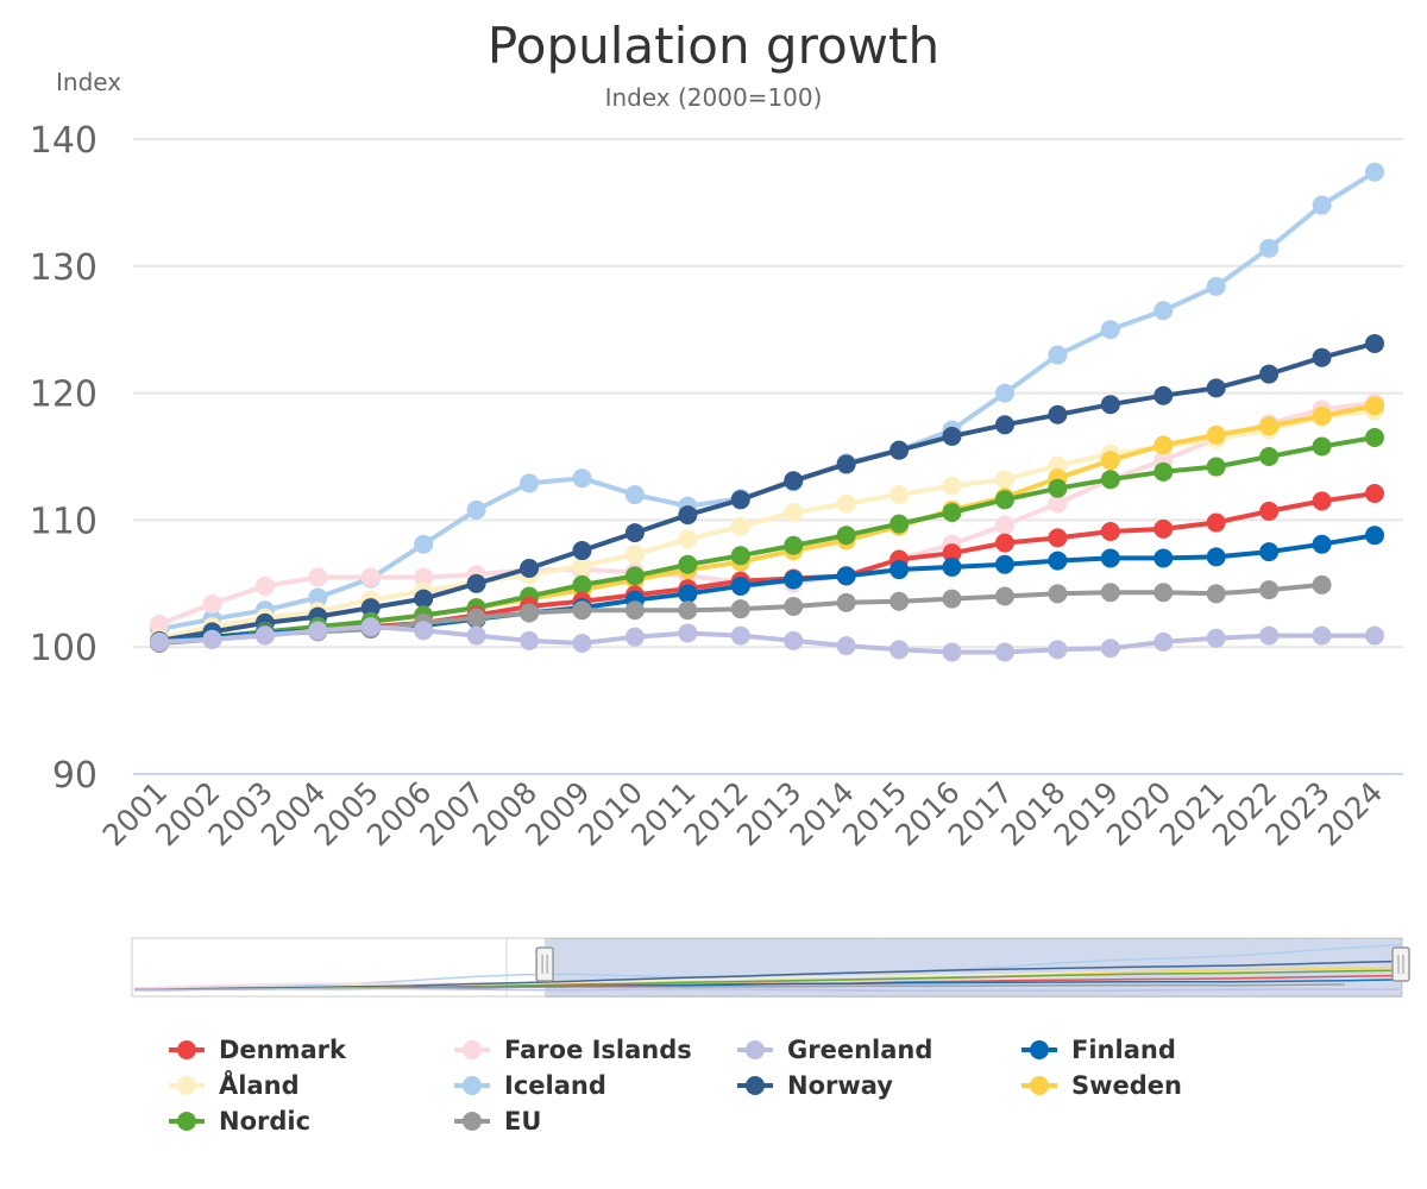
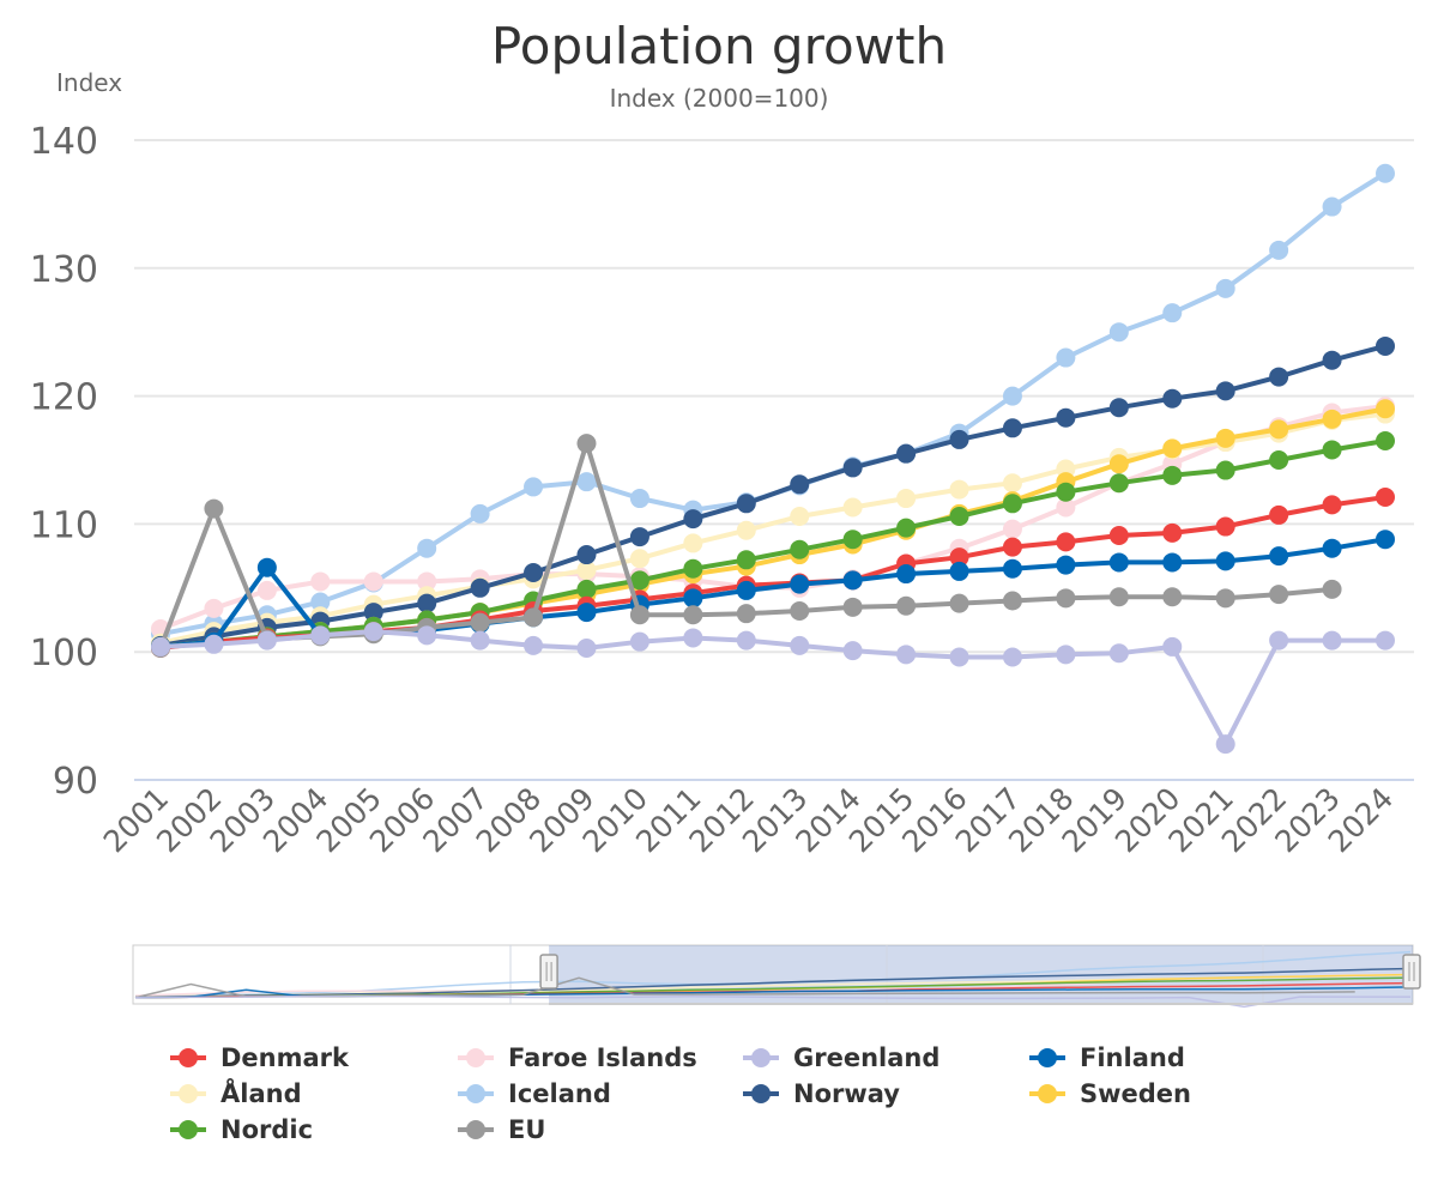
EU/2002: 100.6 -> 111.2
Finland/2003: 101.1 -> 106.6
EU/2009: 102.9 -> 116.3
Greenland/2021: 100.7 -> 92.8
